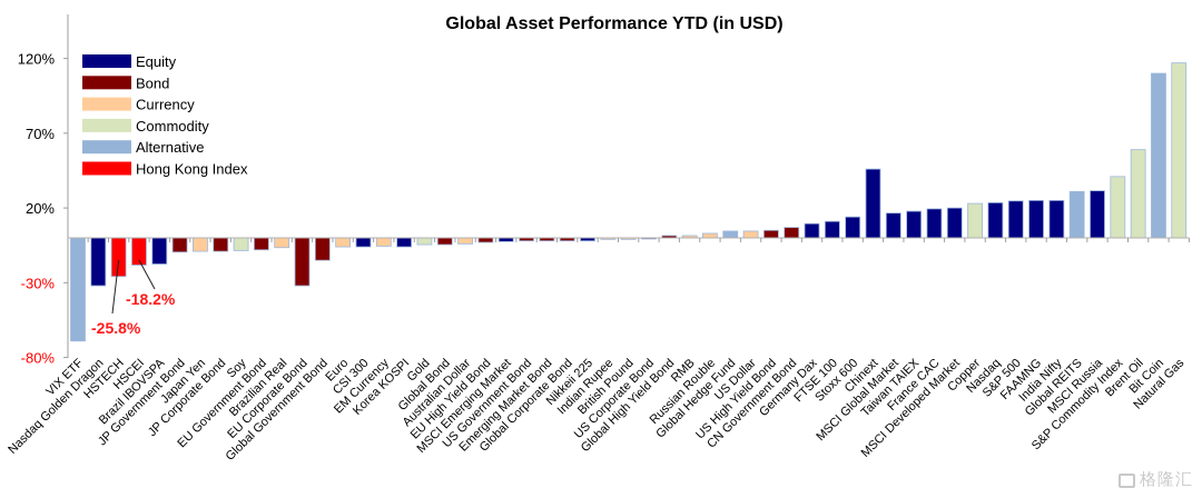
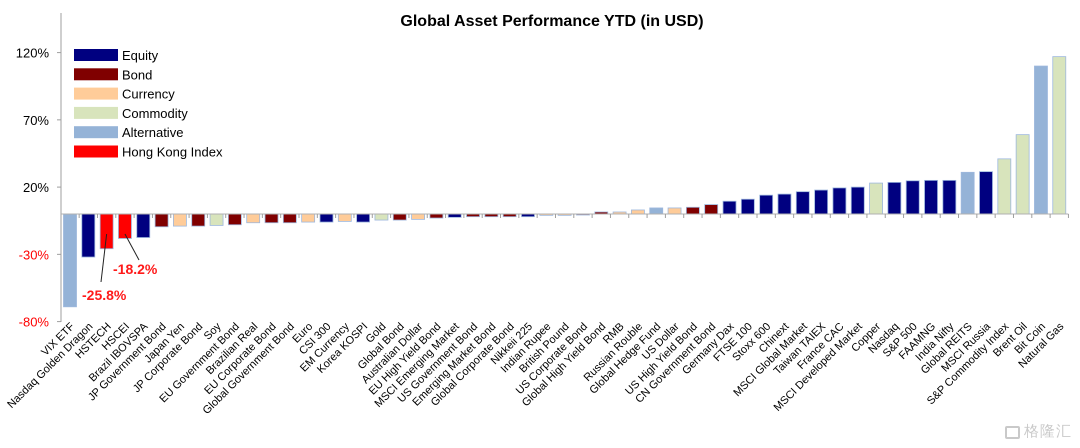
EU Corporate Bond: -32% -> -6%
Global Government Bond: -15% -> -6%
Chinext: 46% -> 15%
